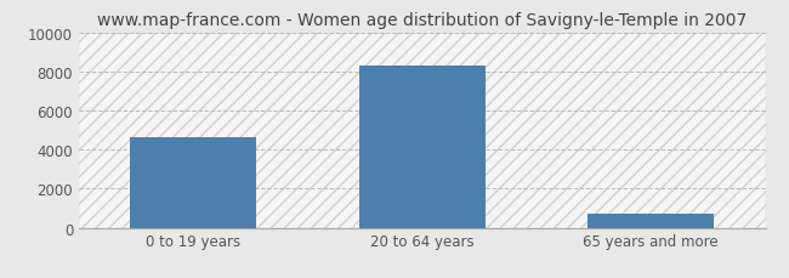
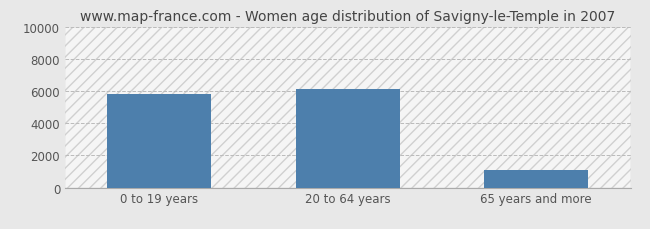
0 to 19 years: 4600 -> 5800
20 to 64 years: 8300 -> 6100
65 years and more: 800 -> 1100
